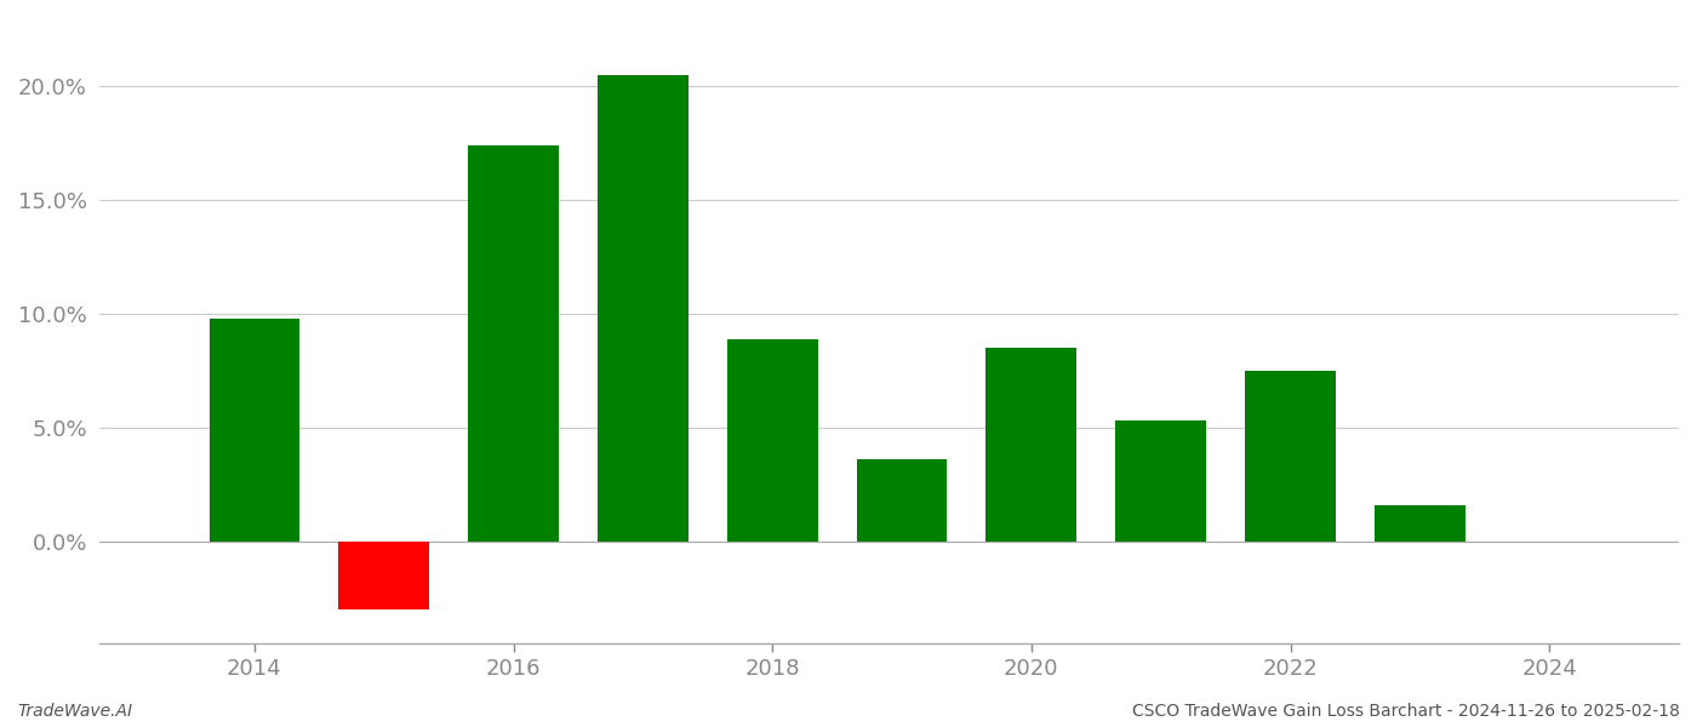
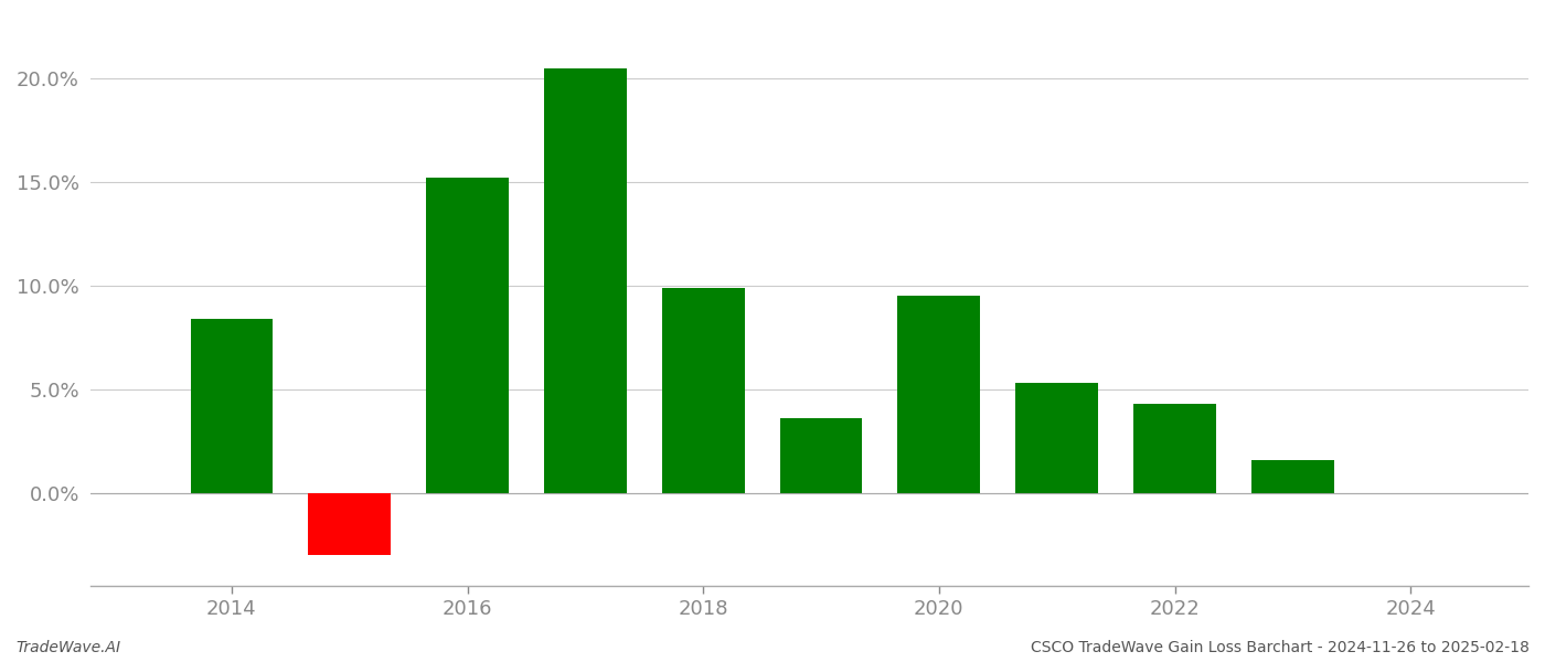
2014: 9.8% -> 8.4%
2016: 17.4% -> 15.2%
2018: 8.9% -> 9.9%
2020: 8.5% -> 9.5%
2022: 7.5% -> 4.3%
